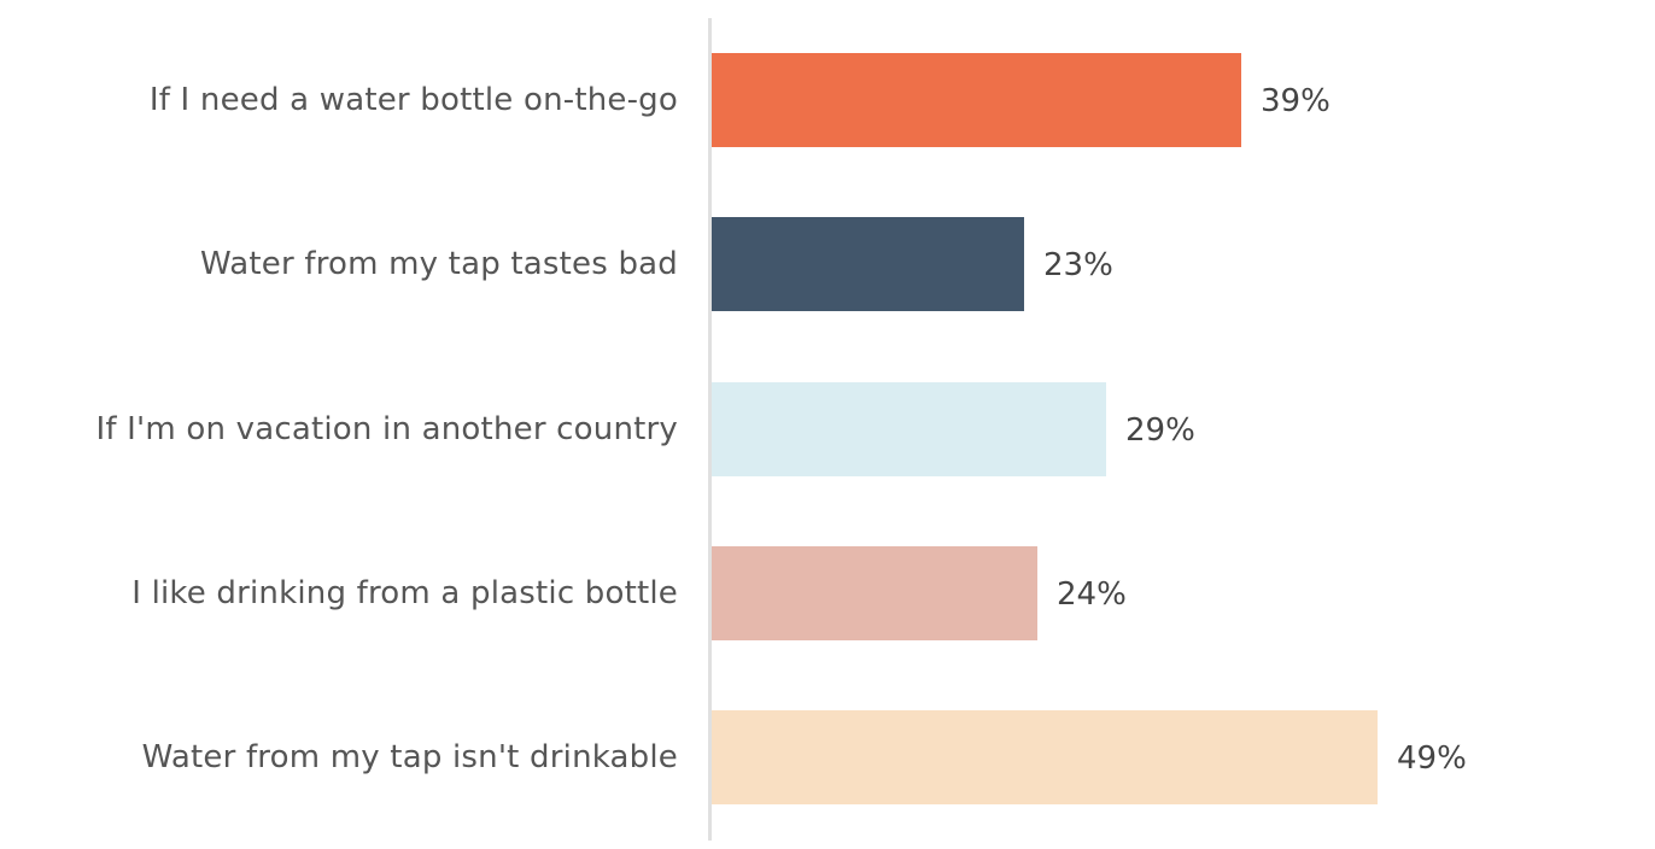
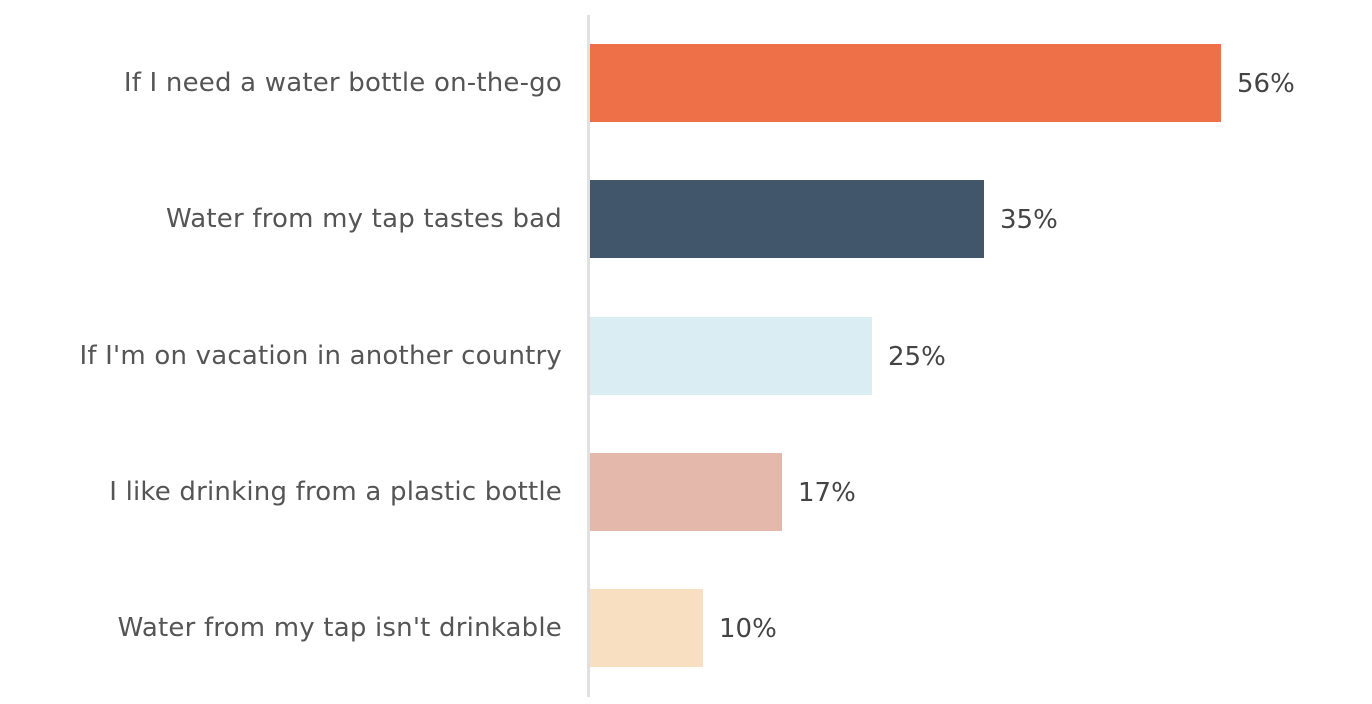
If I need a water bottle on-the-go: 39% -> 56%
Water from my tap tastes bad: 23% -> 35%
If I'm on vacation in another country: 29% -> 25%
I like drinking from a plastic bottle: 24% -> 17%
Water from my tap isn't drinkable: 49% -> 10%
